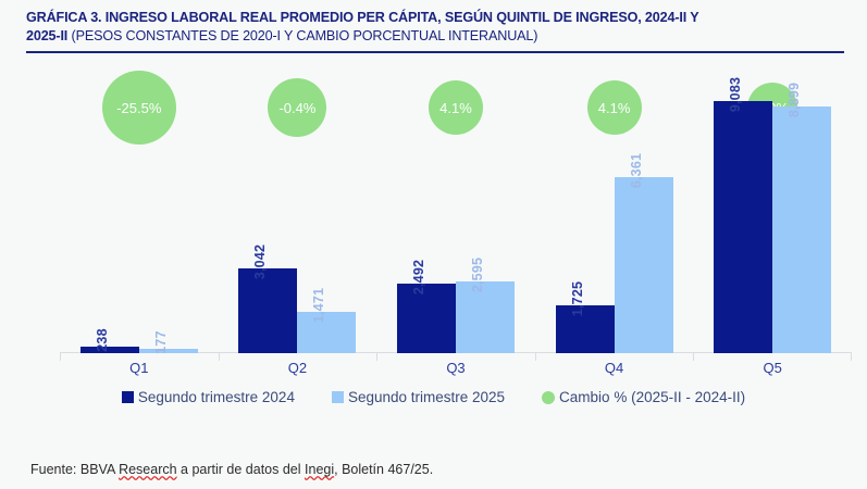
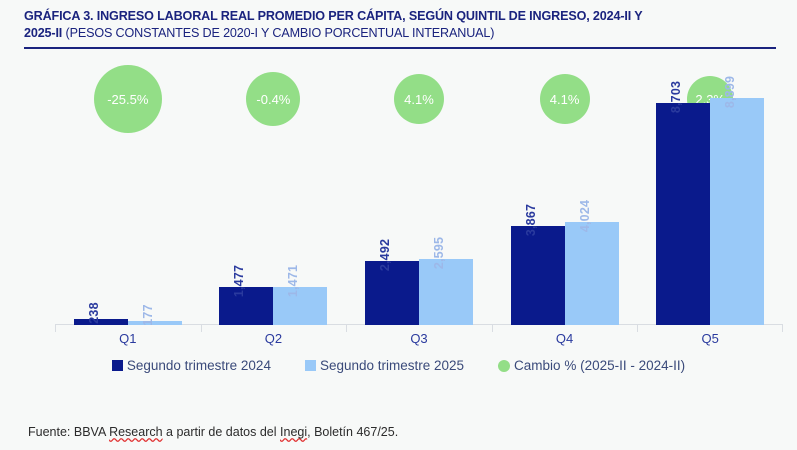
Segundo trimestre 2024/Q2: 3,042 -> 1,477
Segundo trimestre 2024/Q4: 1,725 -> 3,867
Segundo trimestre 2025/Q4: 6,361 -> 4,024
Segundo trimestre 2024/Q5: 9,083 -> 8,703
